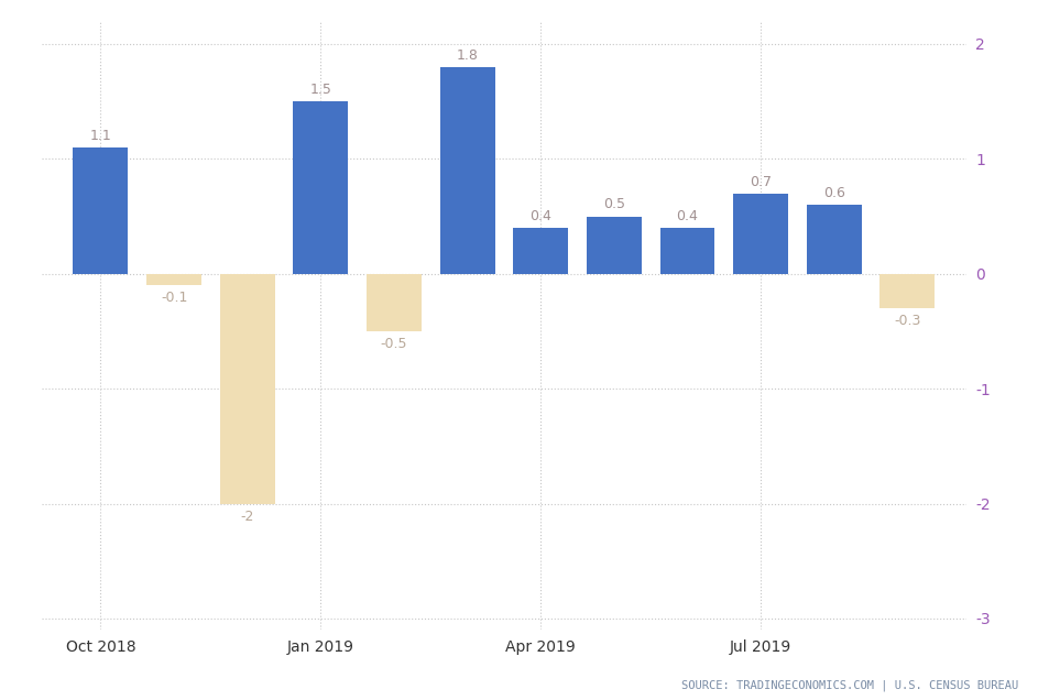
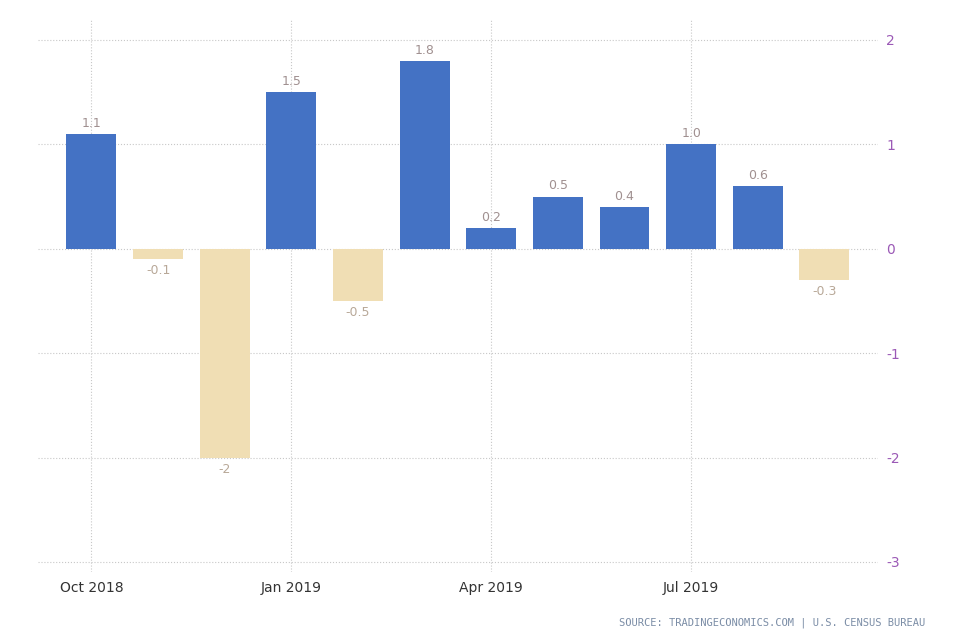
Apr 2019: 0.4 -> 0.2
Jul 2019: 0.7 -> 1.0
